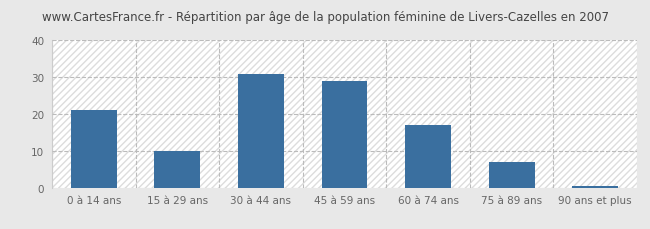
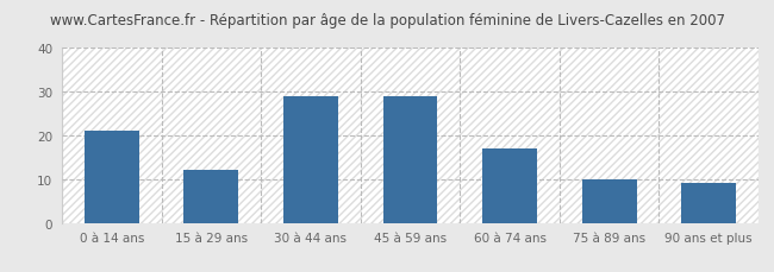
15 à 29 ans: 10.0 -> 12.0
30 à 44 ans: 31.0 -> 29.0
75 à 89 ans: 7.0 -> 10.0
90 ans et plus: 0.5 -> 9.0
